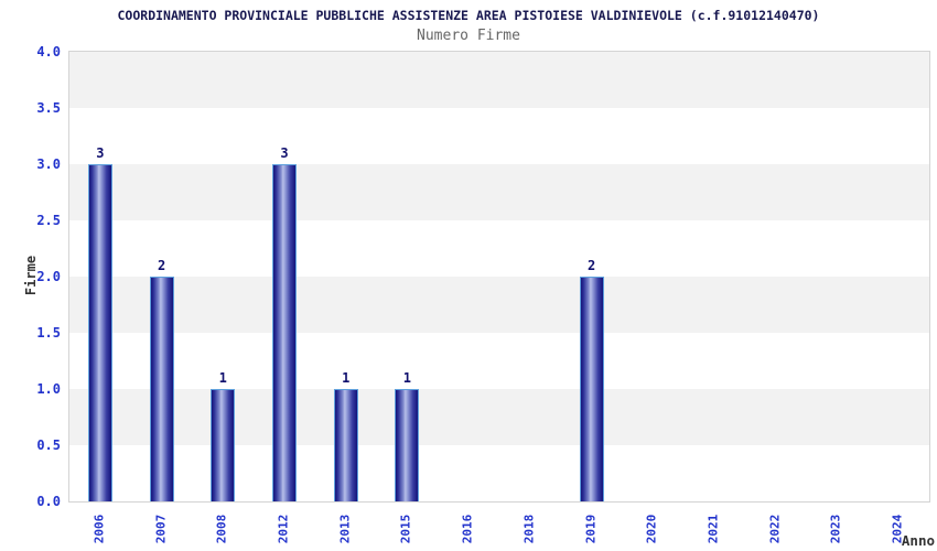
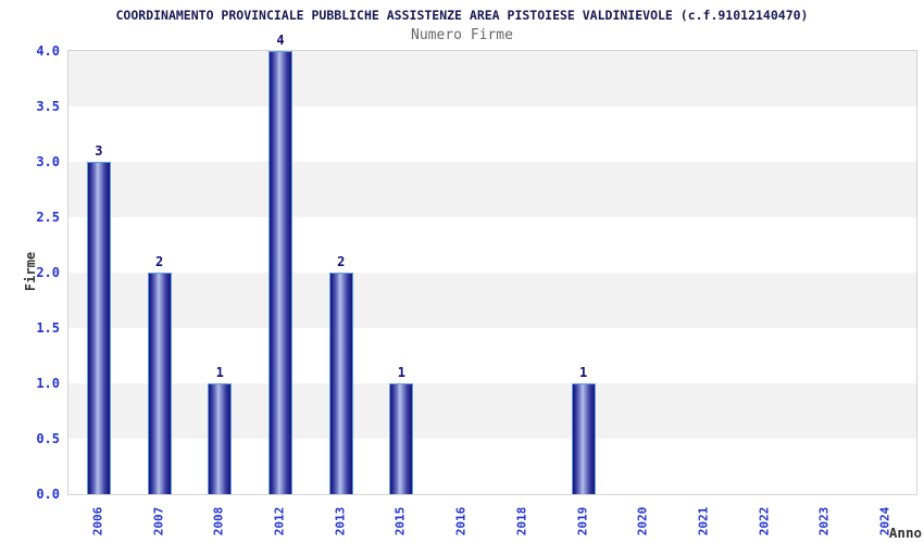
2012: 3 -> 4
2013: 1 -> 2
2019: 2 -> 1
